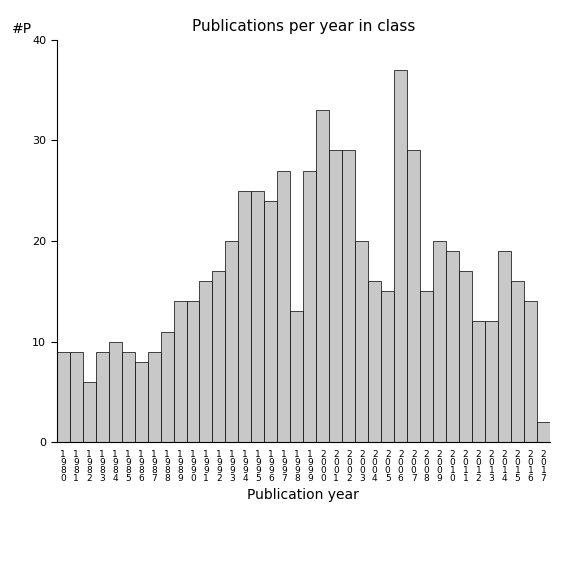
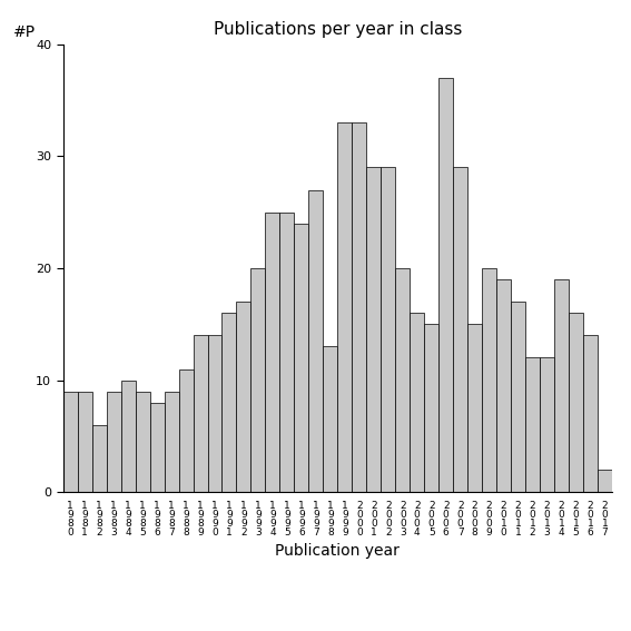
1 9 9 9: 27 -> 33
